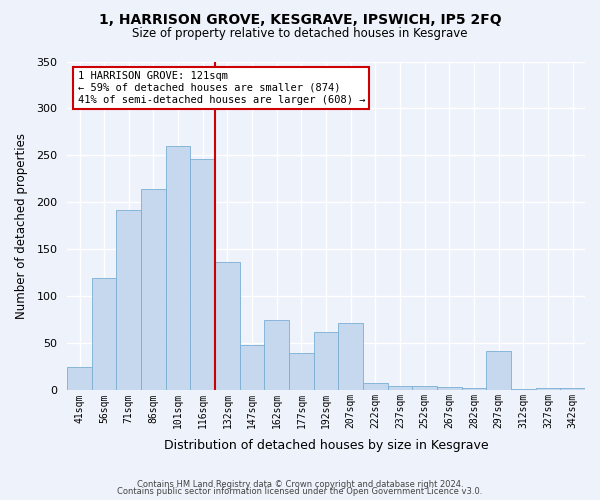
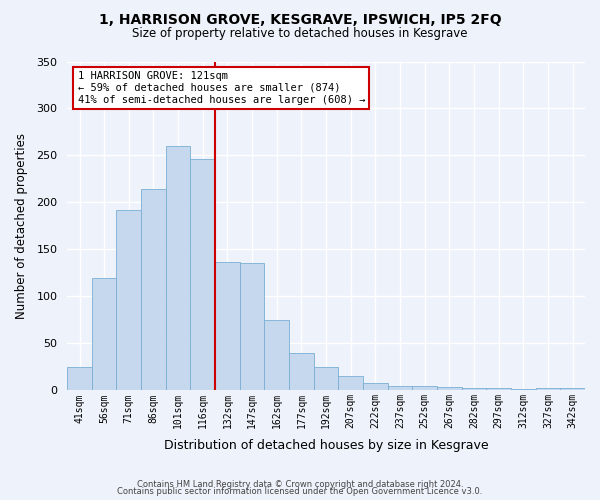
147sqm: 48 -> 136
192sqm: 62 -> 25
207sqm: 72 -> 15
297sqm: 42 -> 3
